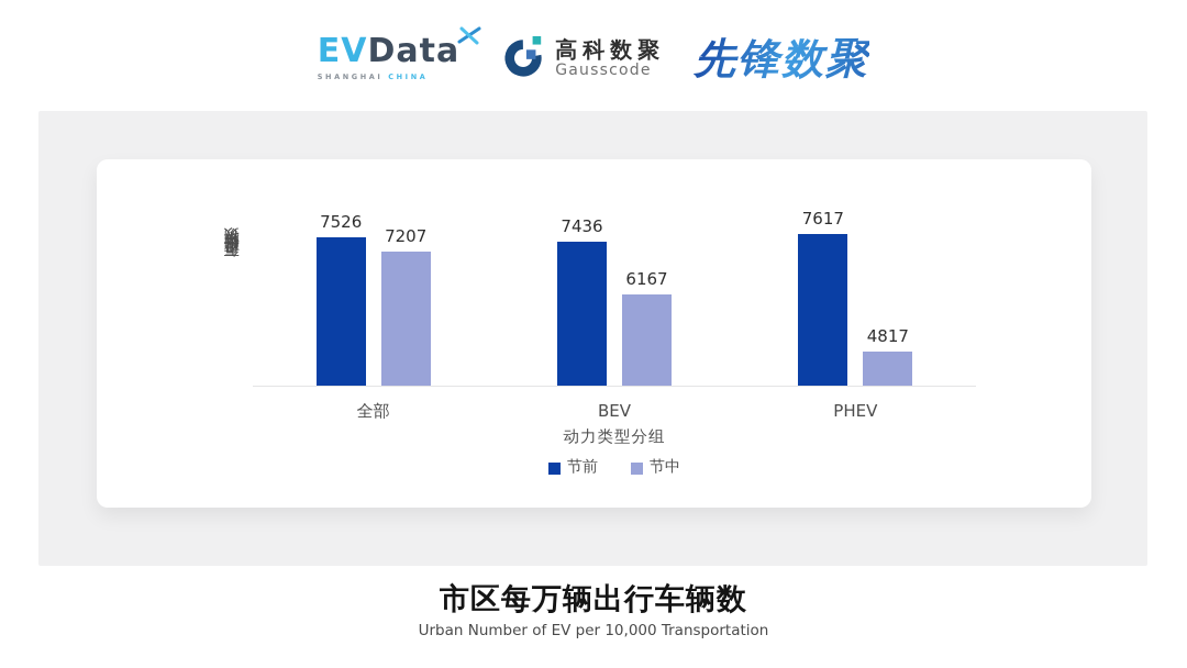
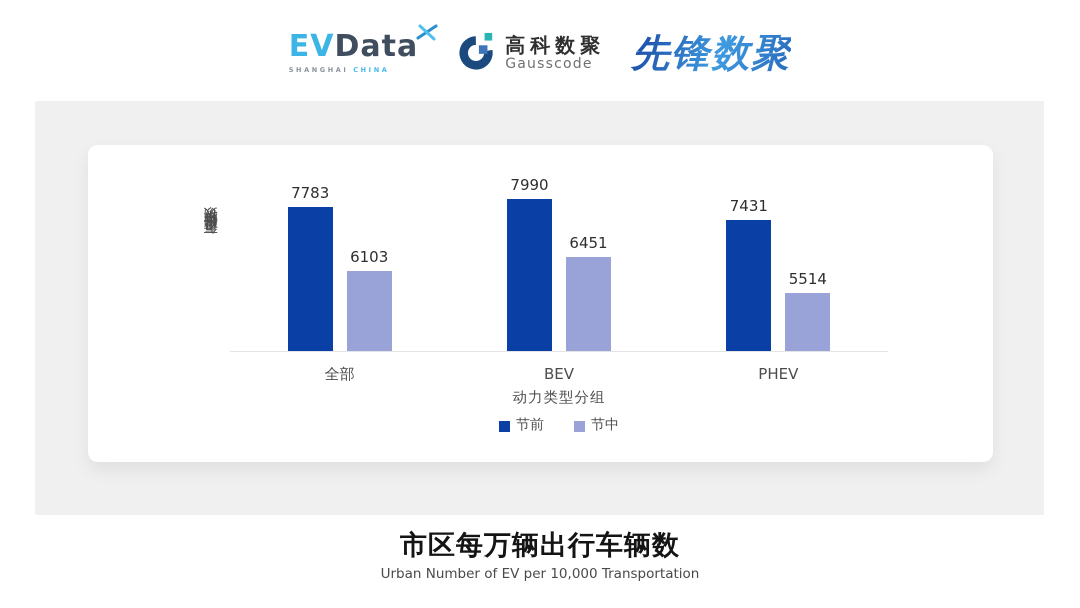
节前/全部: 7526 -> 7783
节中/全部: 7207 -> 6103
节前/BEV: 7436 -> 7990
节中/BEV: 6167 -> 6451
节前/PHEV: 7617 -> 7431
节中/PHEV: 4817 -> 5514
